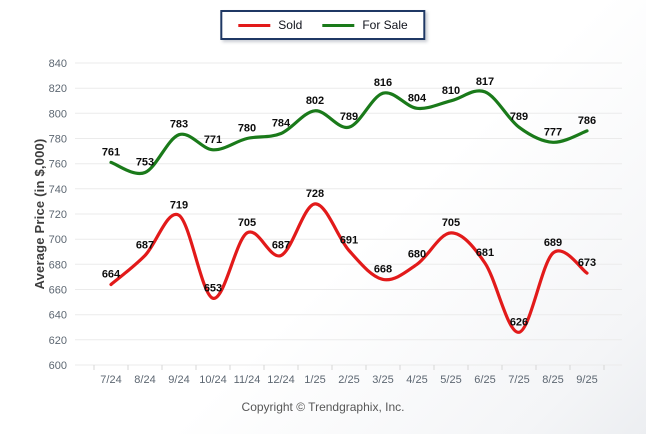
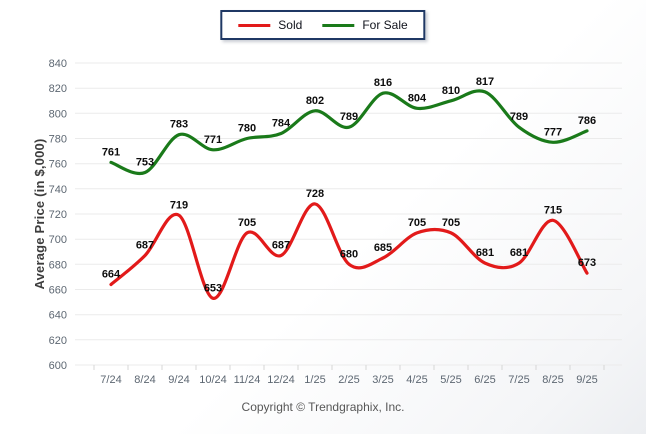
Sold/2/25: 691 -> 680
Sold/3/25: 668 -> 685
Sold/4/25: 680 -> 705
Sold/7/25: 626 -> 681
Sold/8/25: 689 -> 715
